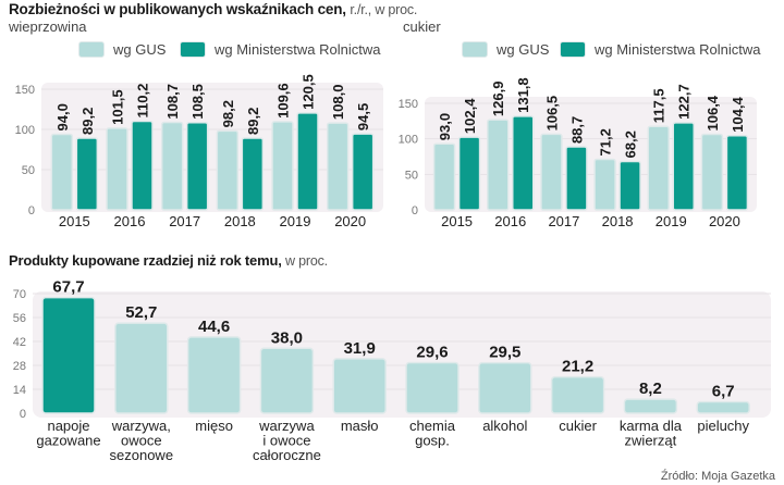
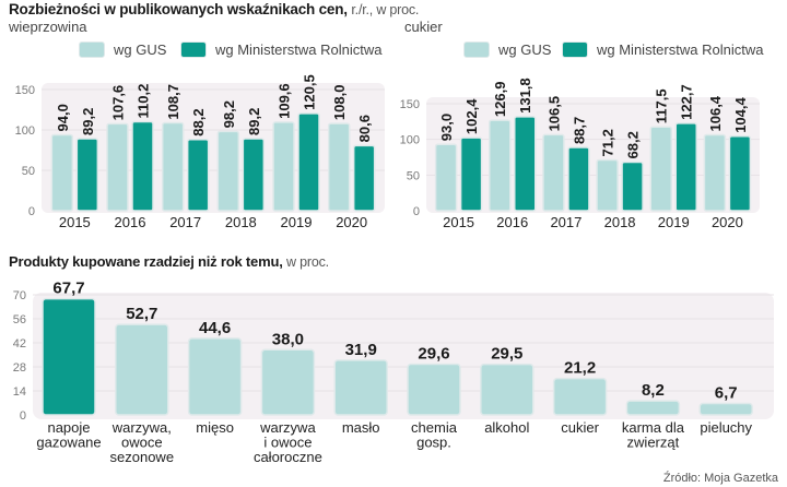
wieprzowina/wg GUS/2016: 101,5 -> 107,6
wieprzowina/wg Ministerstwa Rolnictwa/2017: 108,5 -> 88,2
wieprzowina/wg Ministerstwa Rolnictwa/2020: 94,5 -> 80,6
